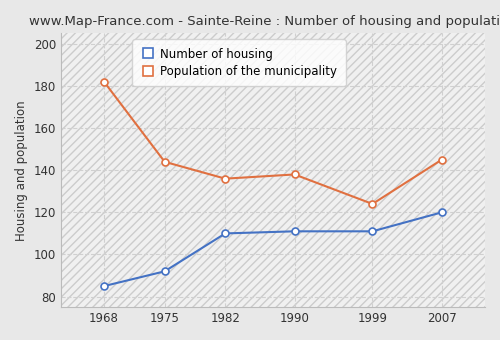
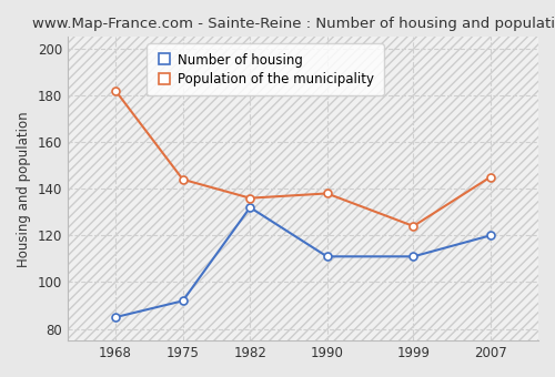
Number of housing/1982: 110 -> 132
